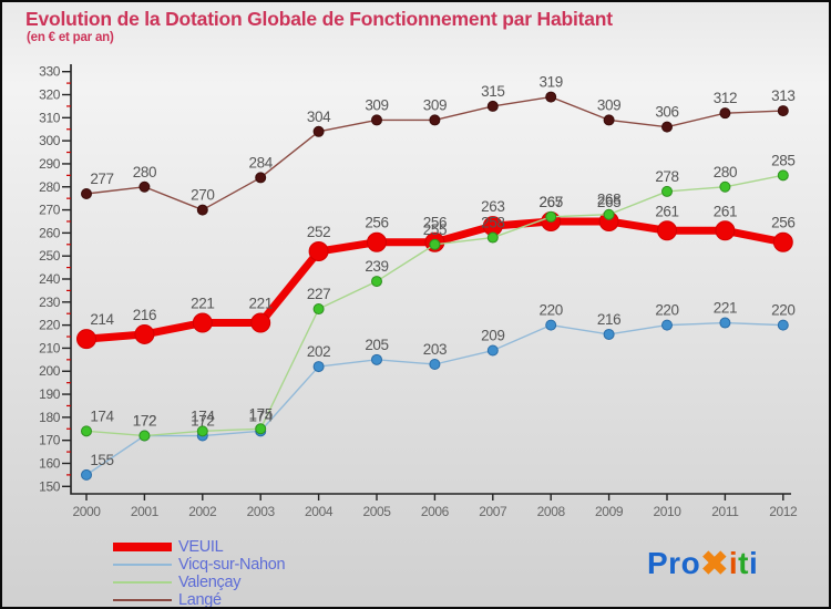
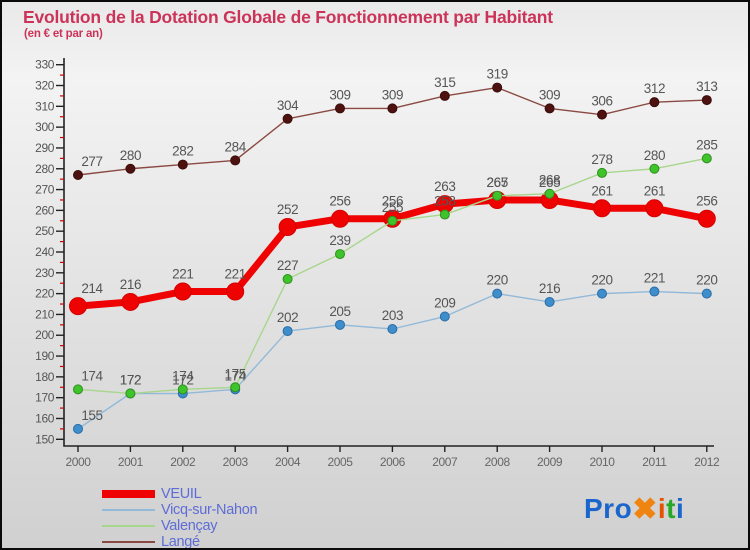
Langé/2002: 270 -> 282
